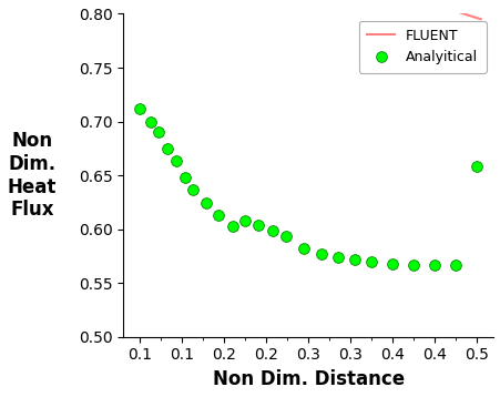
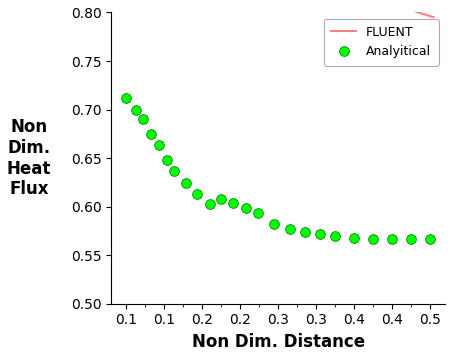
Analyitical/0.5: 0.658 -> 0.567
